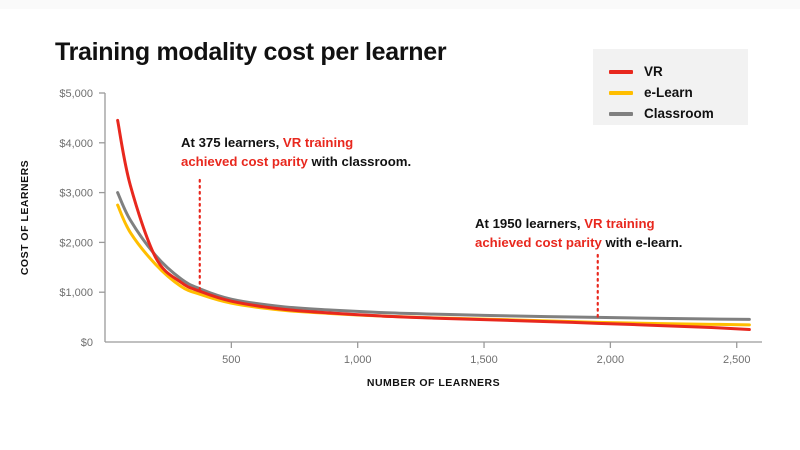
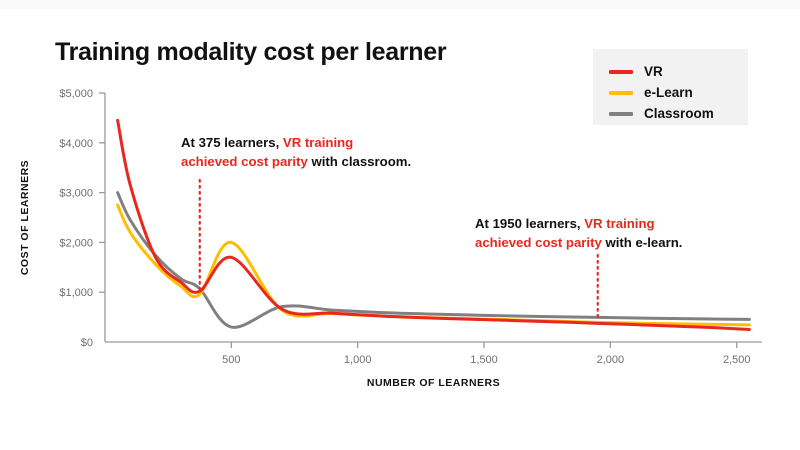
VR/500: $800 -> $1700
e-Learn/500: $800 -> $2000
Classroom/500: $900 -> $300
